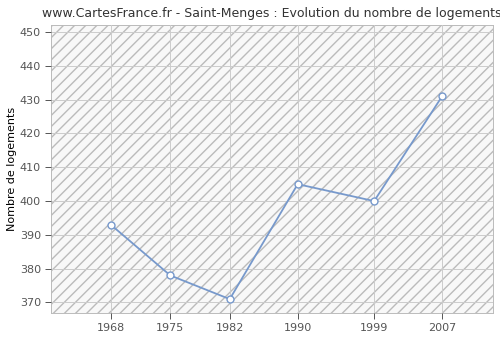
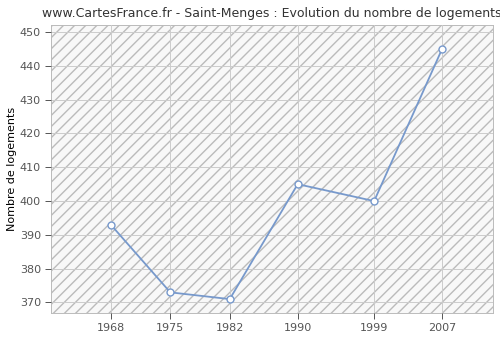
1975: 378 -> 373
2007: 431 -> 445
